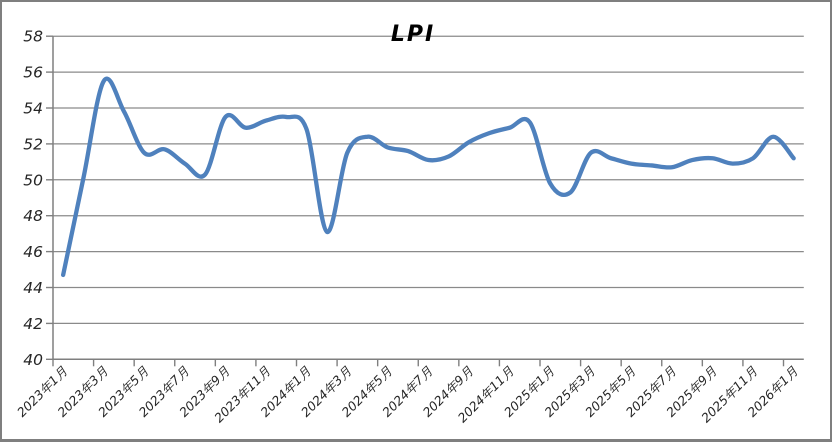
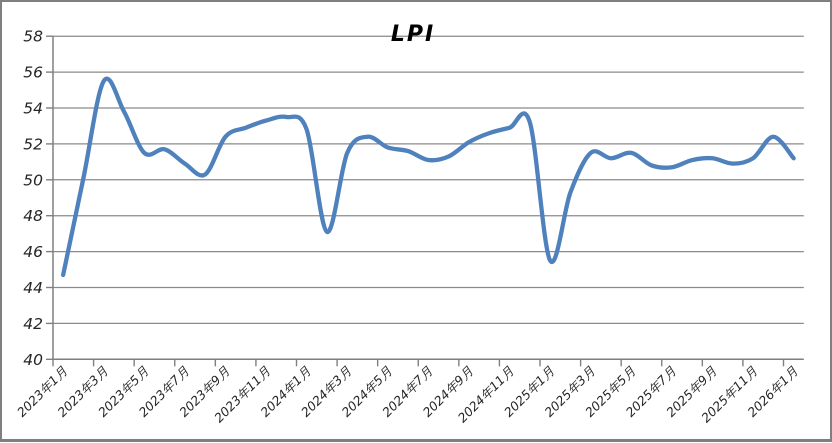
2023年9月: 53.5 -> 52.4
2025年1月: 49.8 -> 45.5
2025年5月: 50.9 -> 51.5
